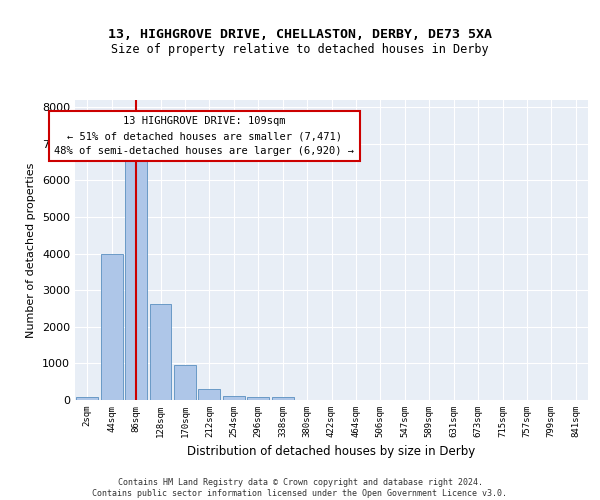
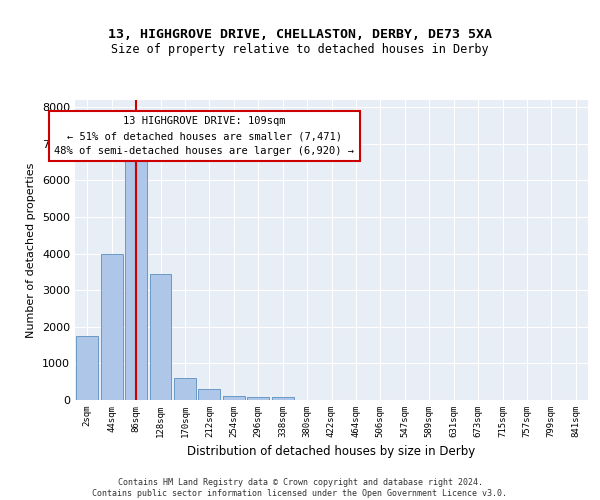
2sqm: 80 -> 1750
128sqm: 2620 -> 3450
170sqm: 950 -> 600
